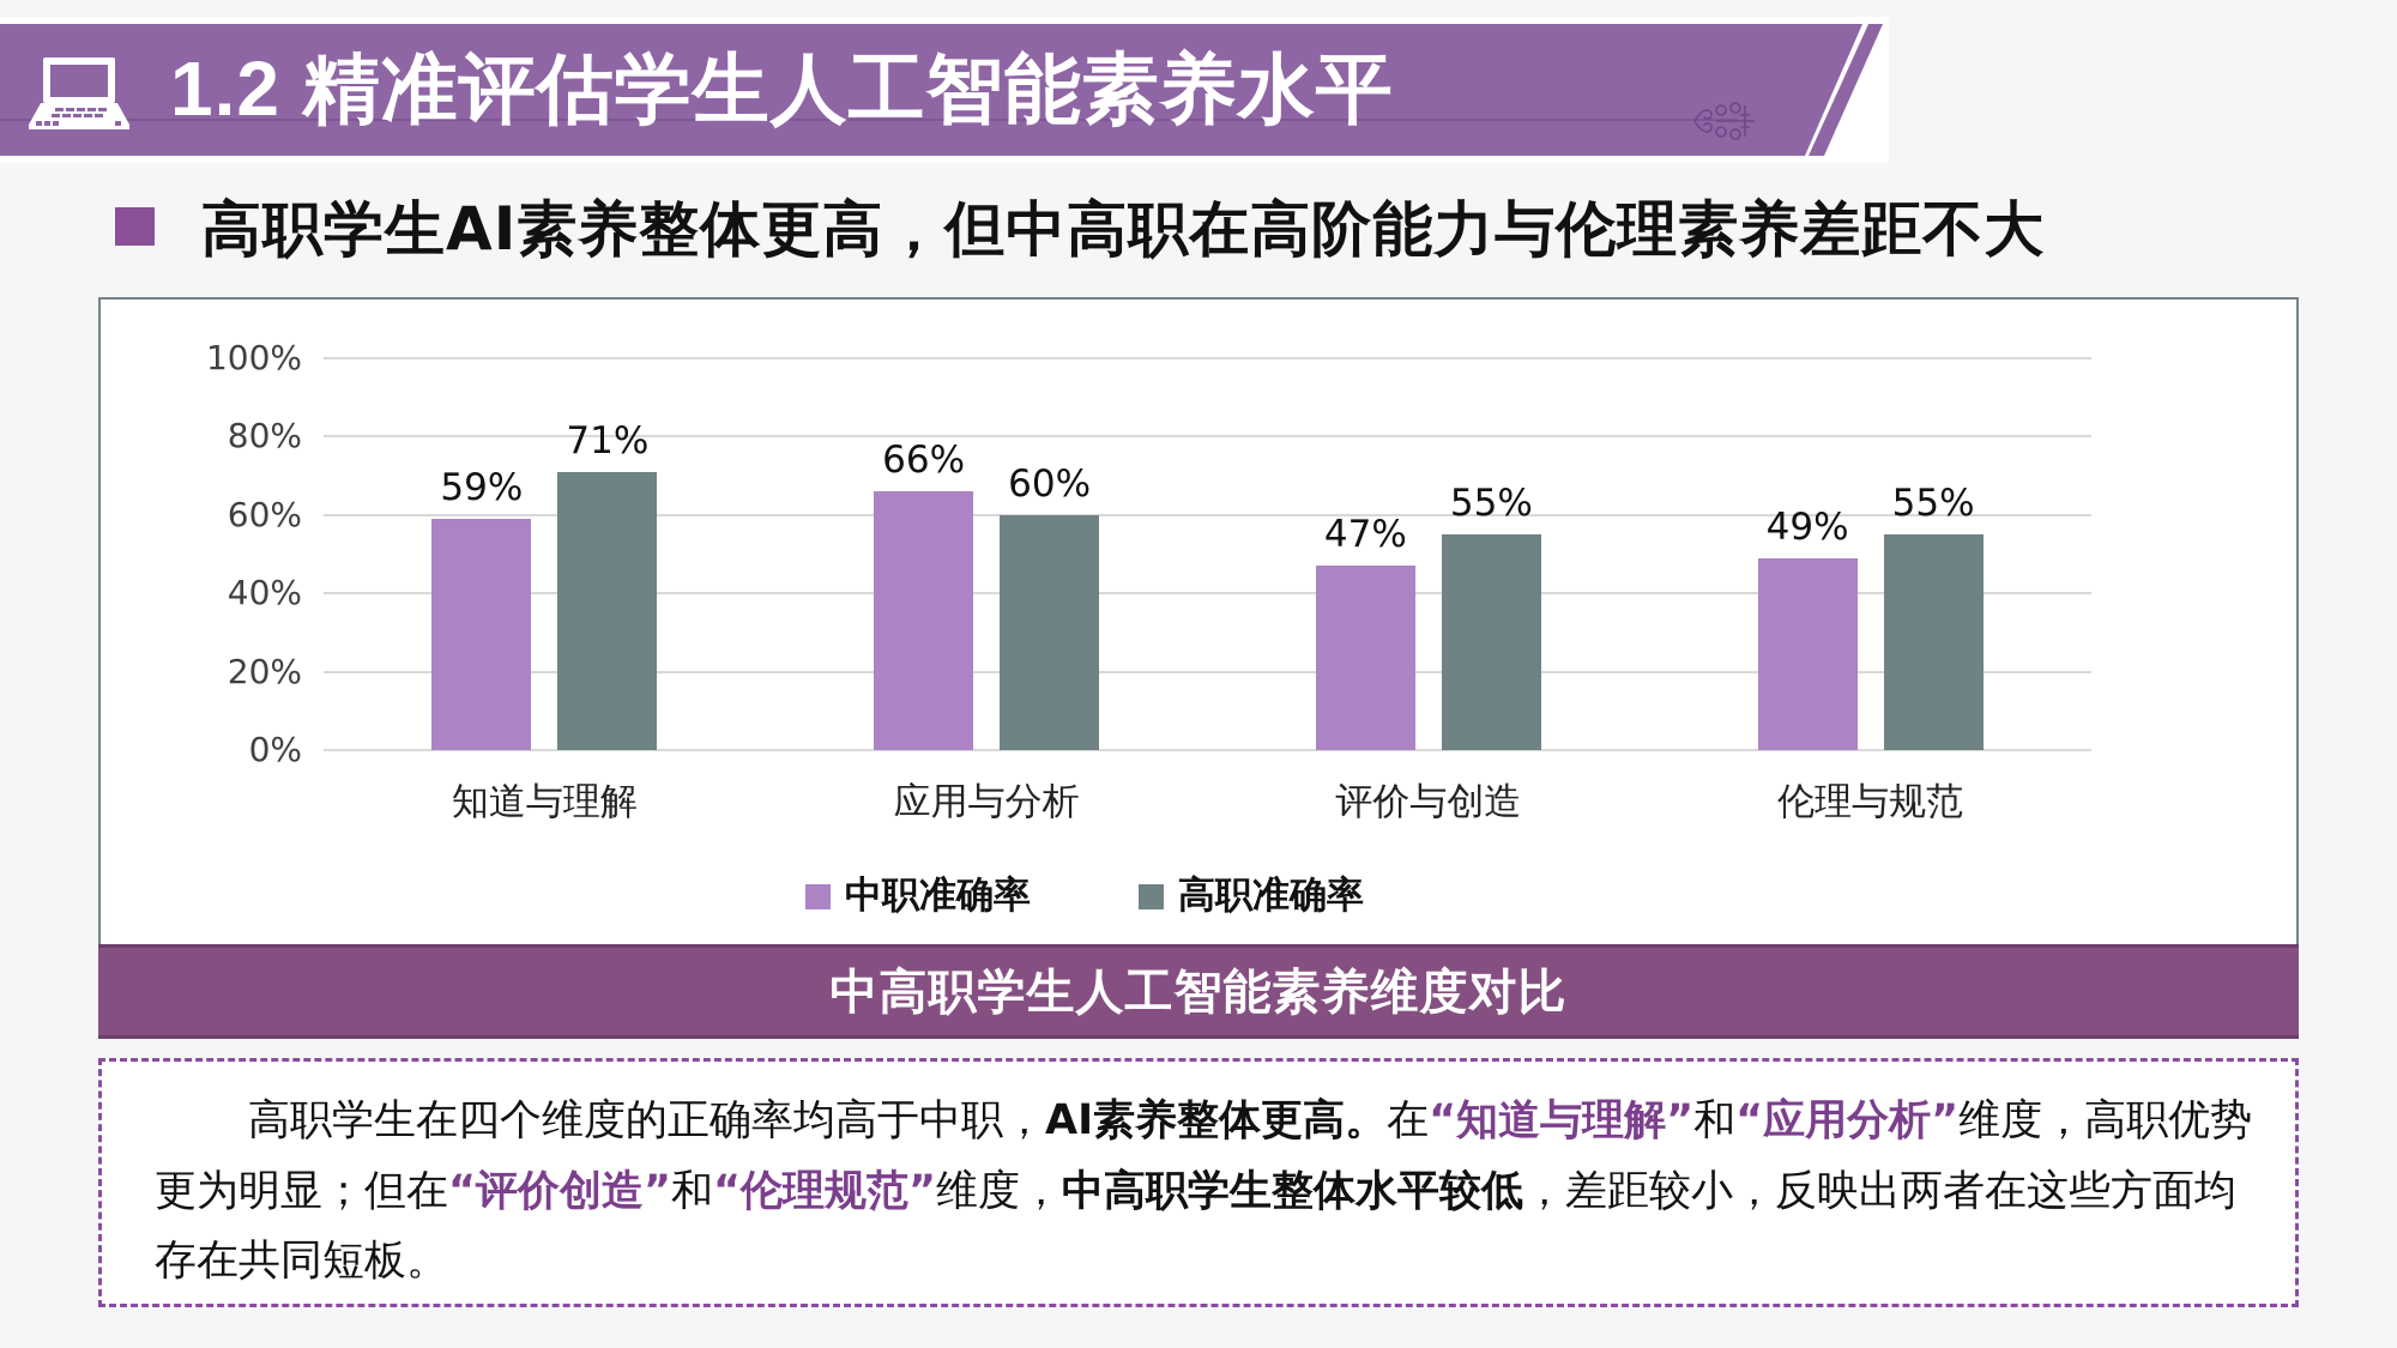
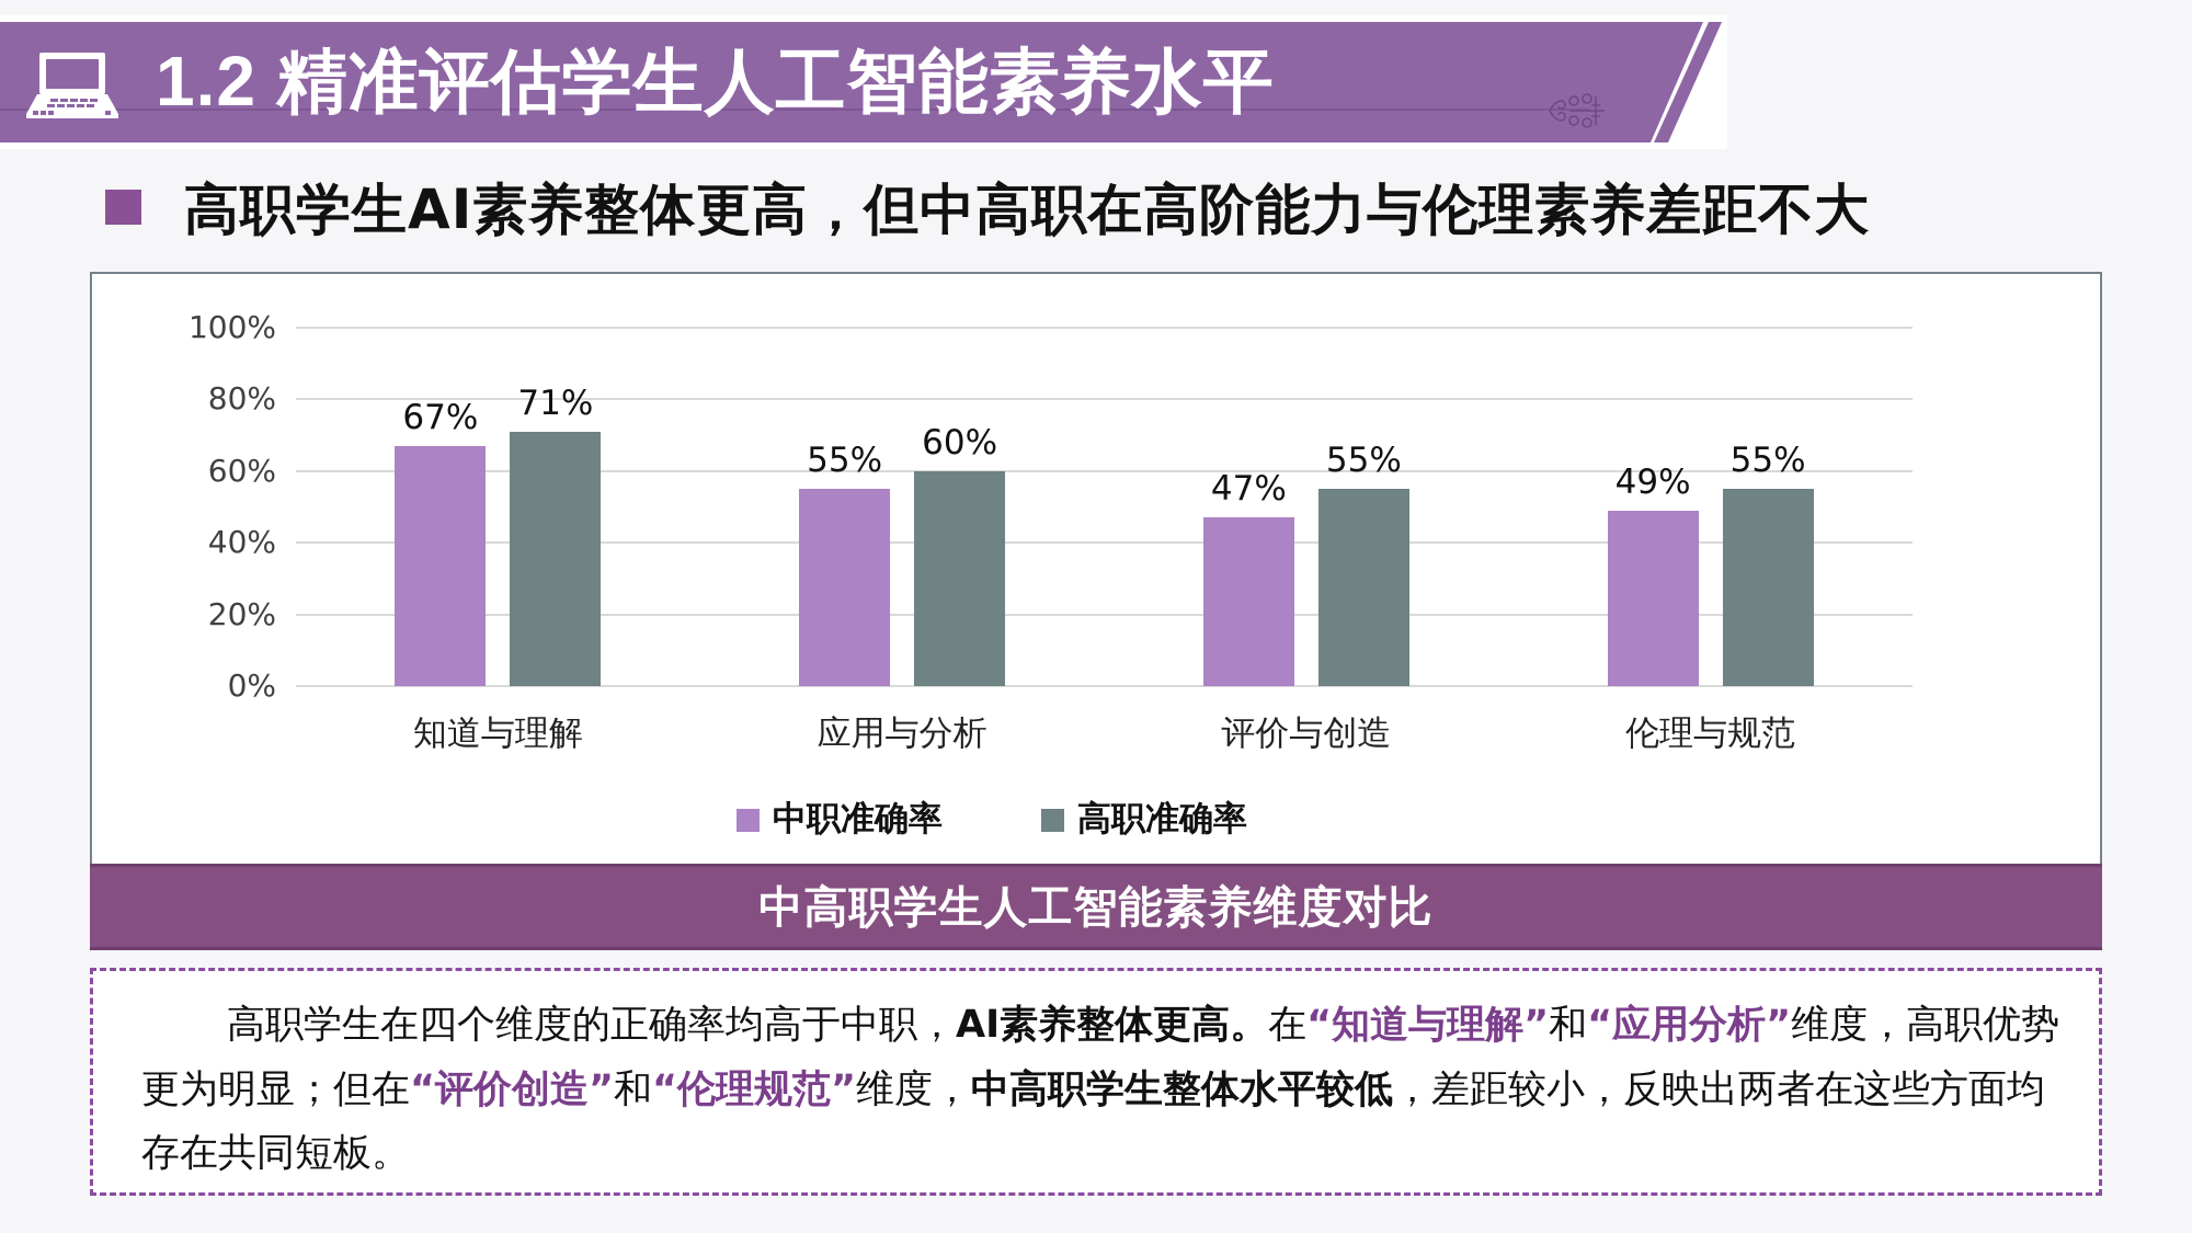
中职准确率/知道与理解: 59% -> 67%
中职准确率/应用与分析: 66% -> 55%
